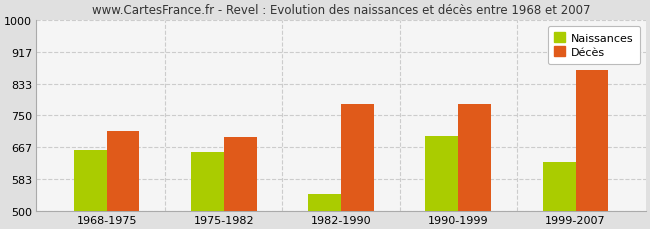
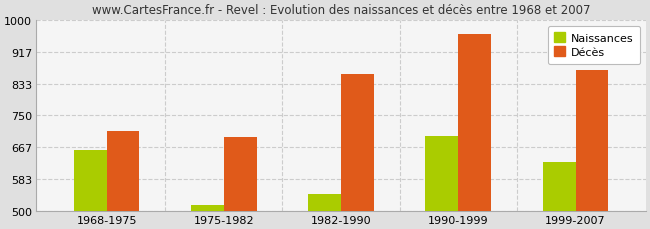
Naissances/1975-1982: 655 -> 515
Décès/1982-1990: 780 -> 858
Décès/1990-1999: 780 -> 963
